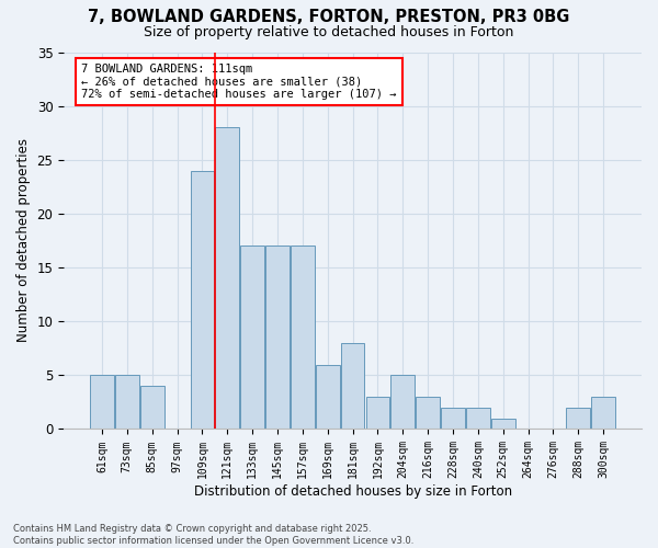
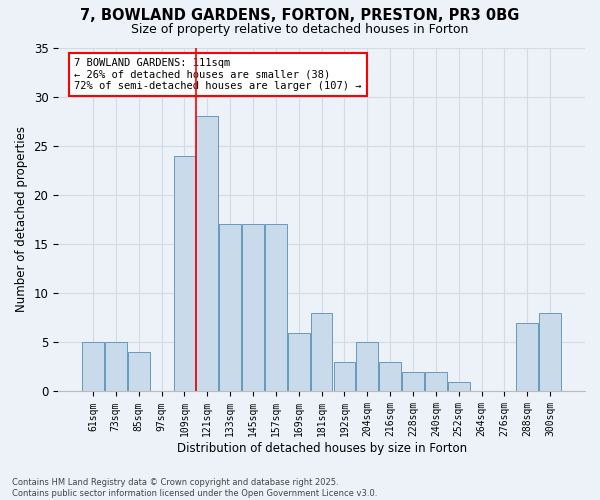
288sqm: 2 -> 7
300sqm: 3 -> 8
